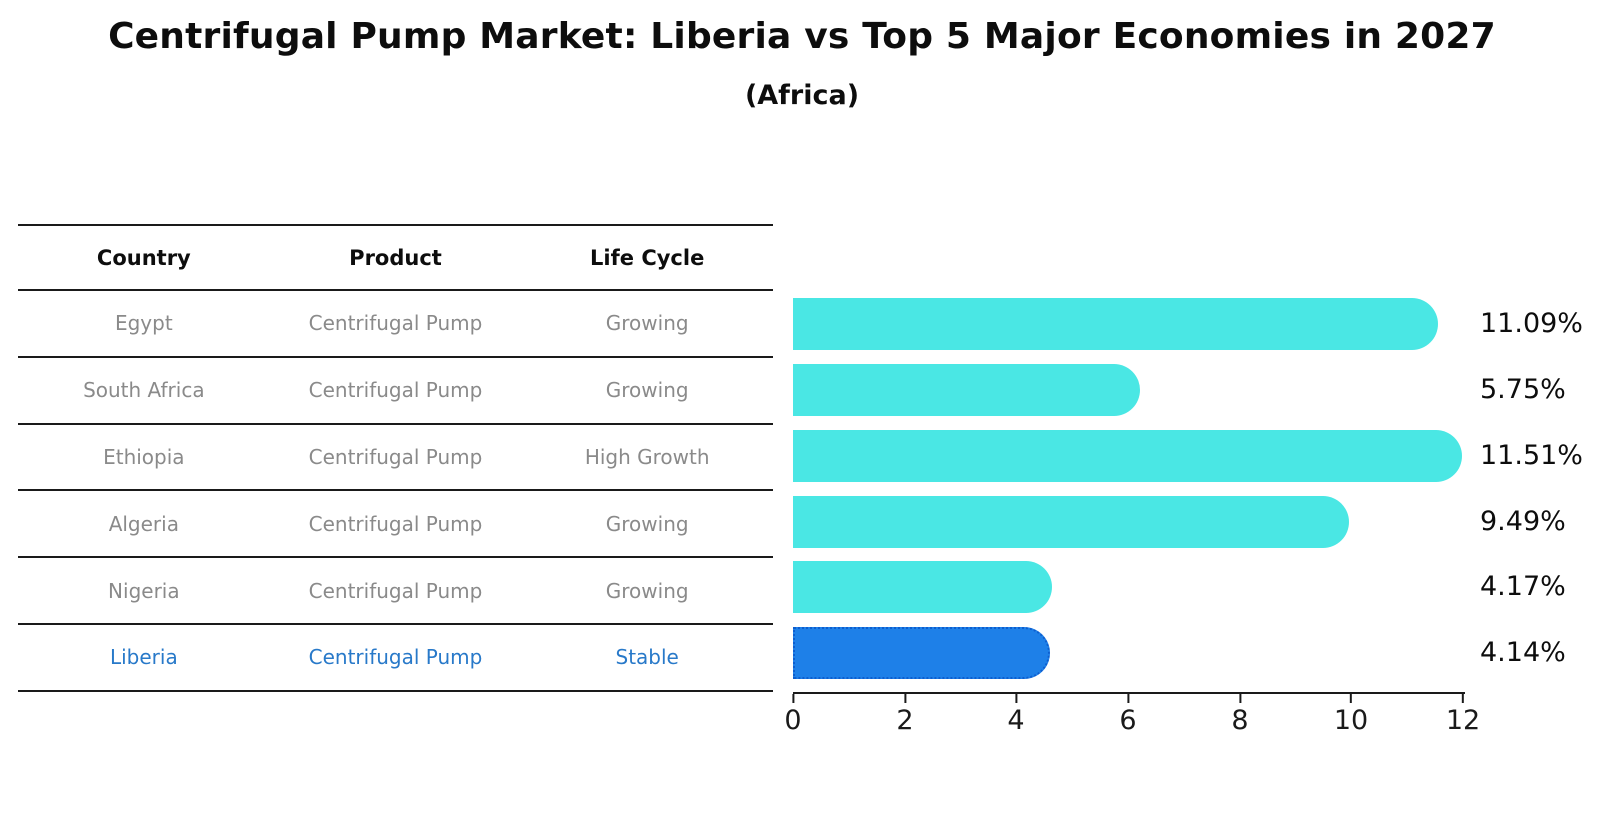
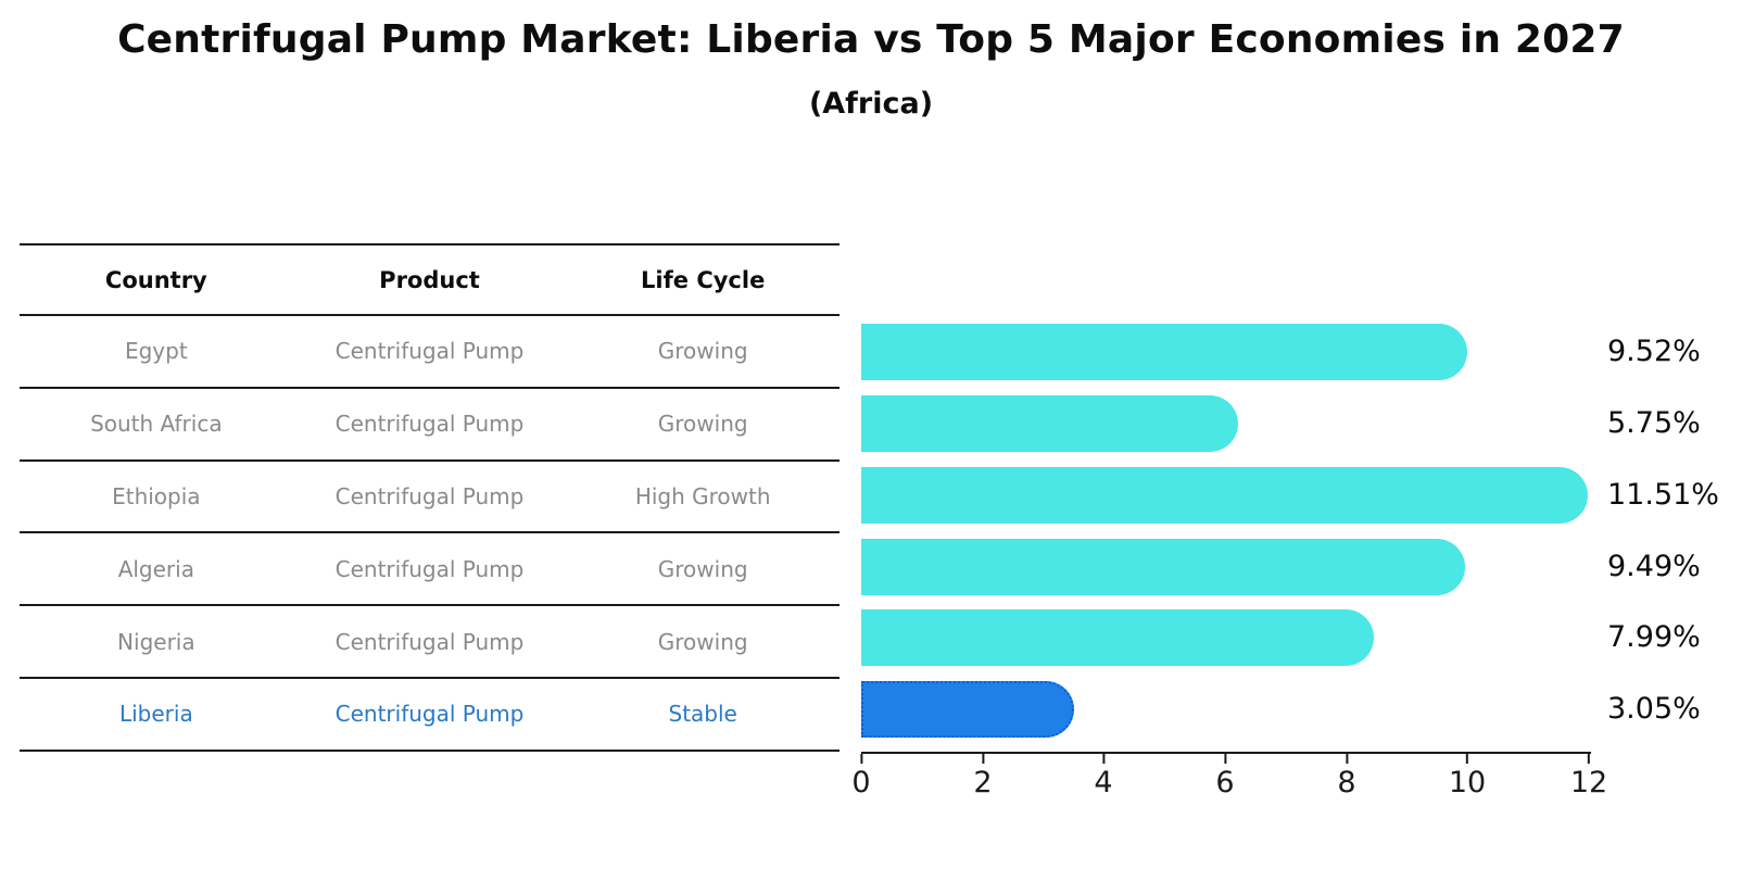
Egypt: 11.09% -> 9.52%
Nigeria: 4.17% -> 7.99%
Liberia: 4.14% -> 3.05%
